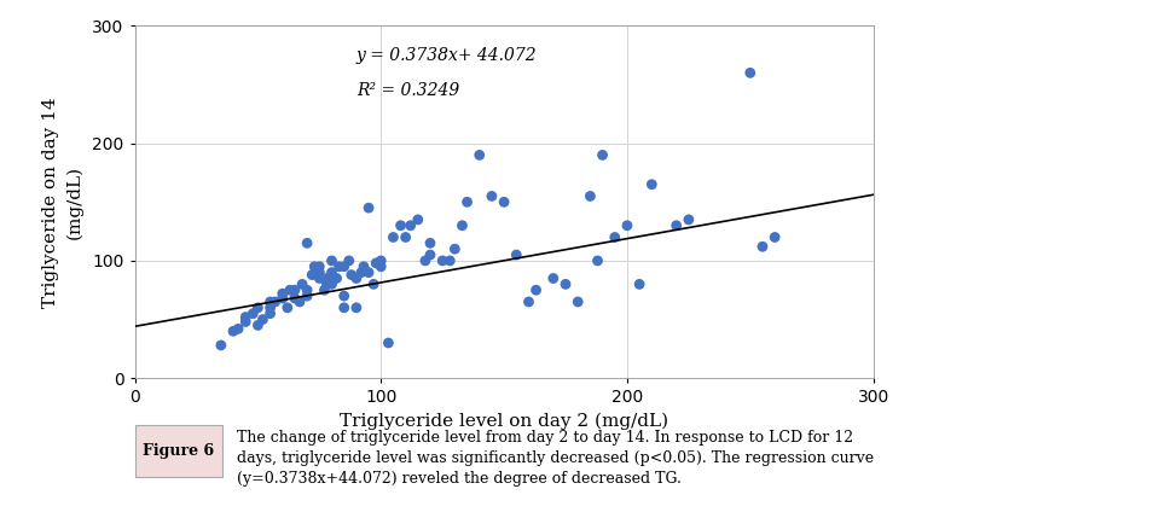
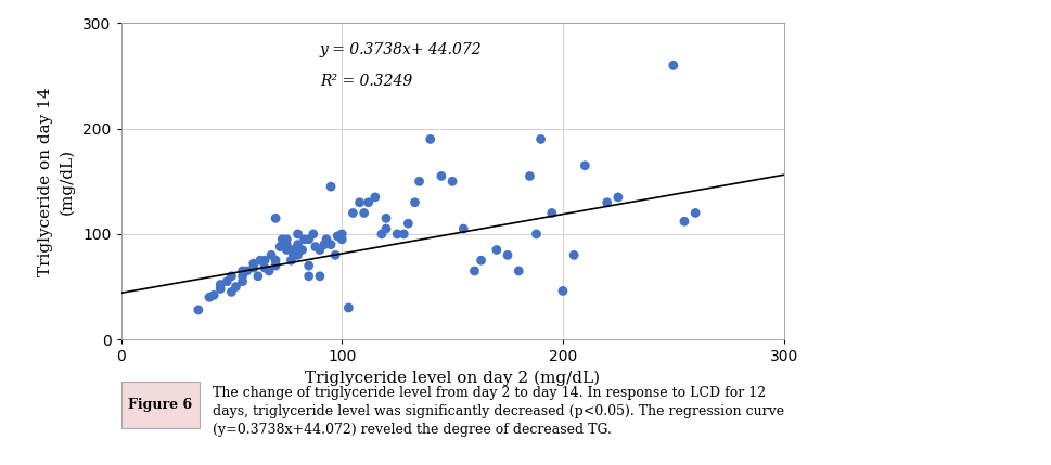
200: 130 -> 46
